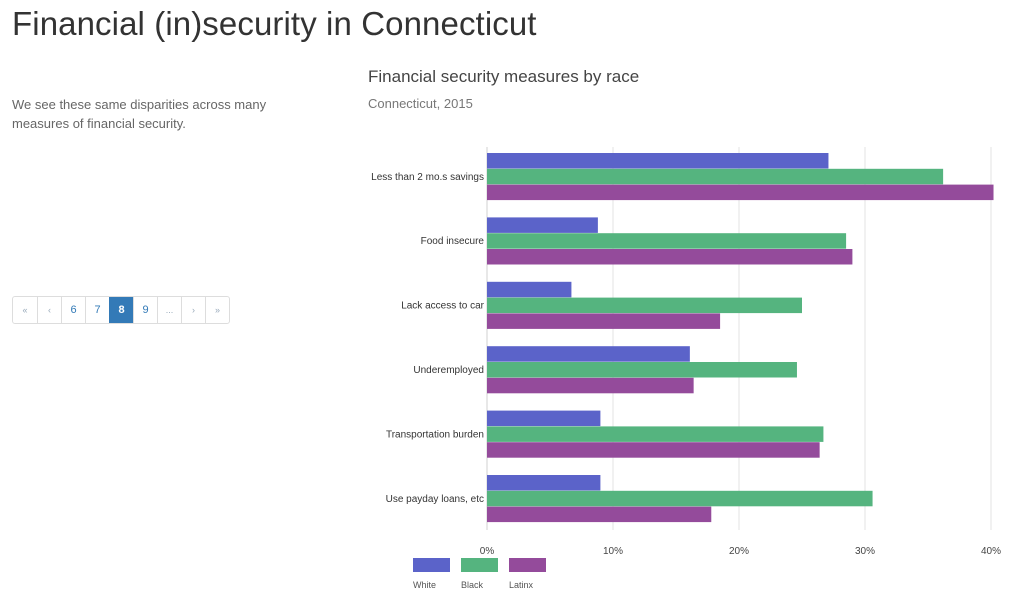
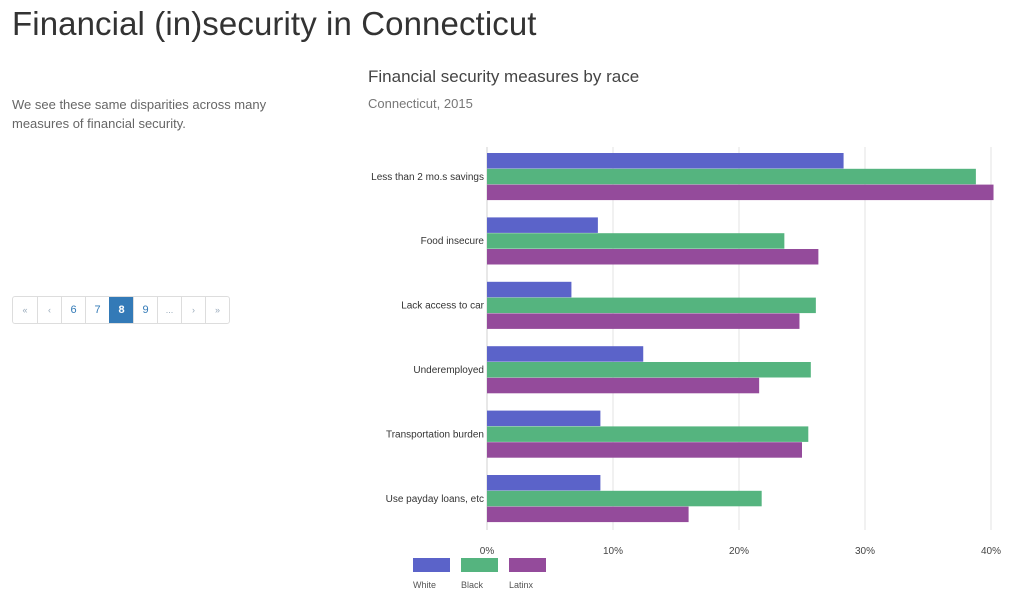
White/Less than 2 mo.s savings: 27.1% -> 28.3%
Black/Less than 2 mo.s savings: 36.2% -> 38.8%
Black/Food insecure: 28.5% -> 23.6%
Latinx/Food insecure: 29.0% -> 26.3%
Black/Lack access to car: 25.0% -> 26.1%
Latinx/Lack access to car: 18.5% -> 24.8%
White/Underemployed: 16.1% -> 12.4%
Black/Underemployed: 24.6% -> 25.7%
Latinx/Underemployed: 16.4% -> 21.6%
Black/Transportation burden: 26.7% -> 25.5%
Latinx/Transportation burden: 26.4% -> 25.0%
Black/Use payday loans, etc: 30.6% -> 21.8%
Latinx/Use payday loans, etc: 17.8% -> 16.0%
